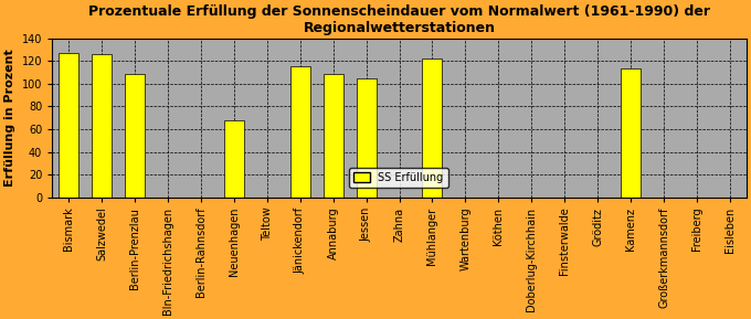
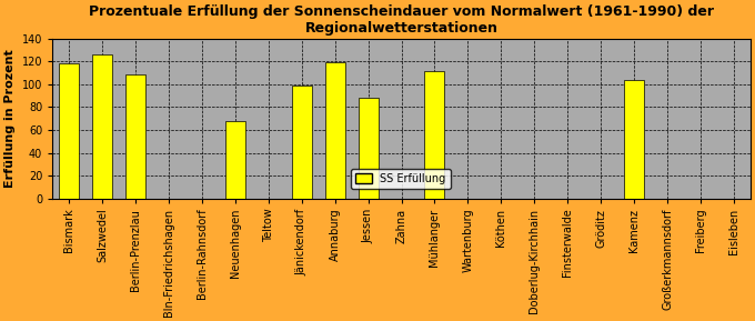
Bismark: 127 -> 118
Jänickendorf: 115 -> 99
Annaburg: 109 -> 119
Jessen: 105 -> 88
Mühlanger: 122 -> 112
Kamenz: 113 -> 104
